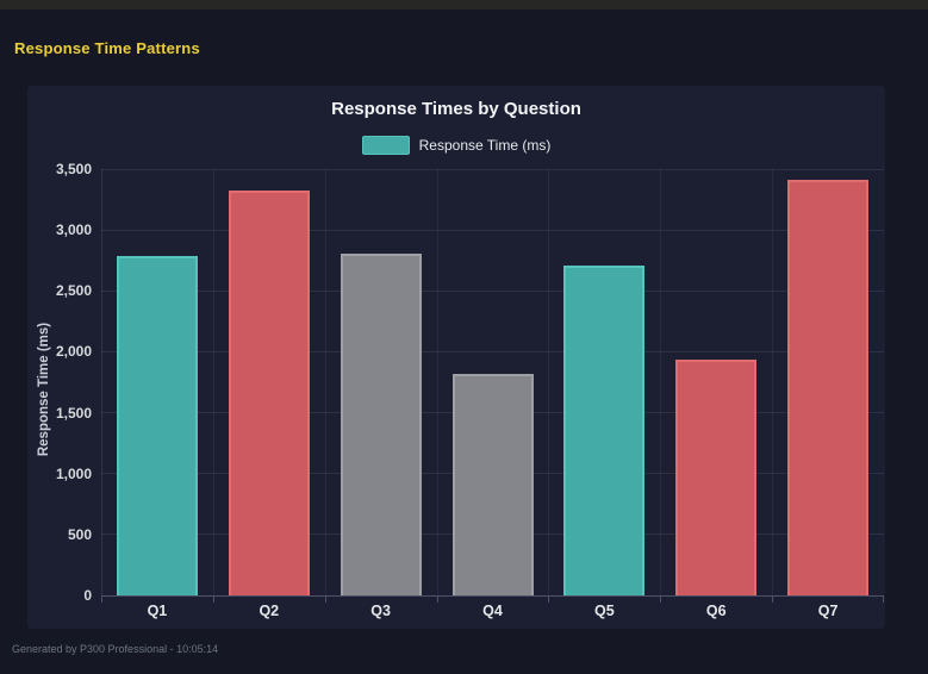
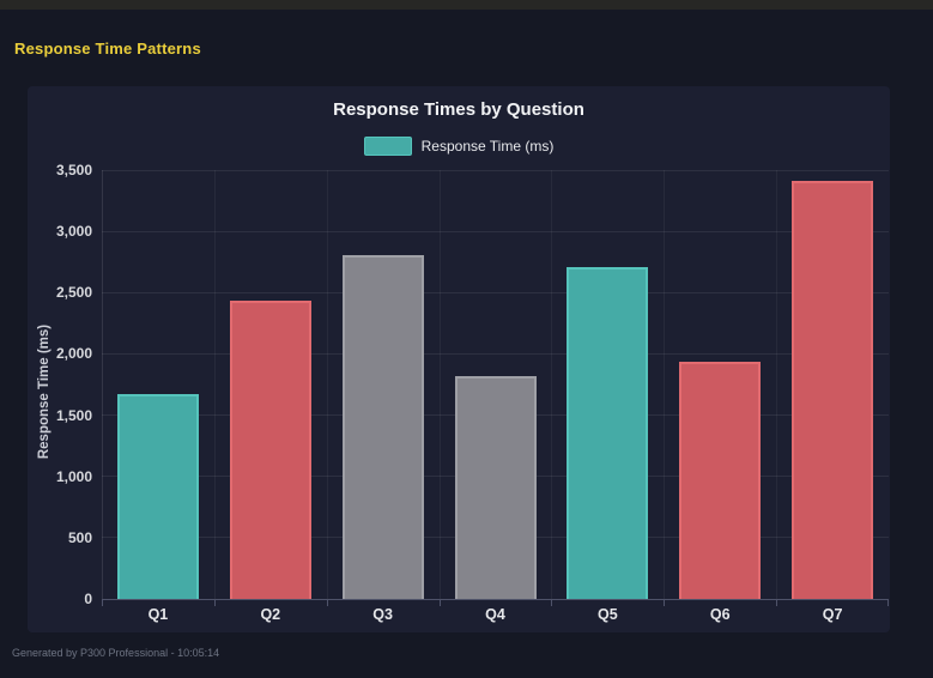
Q1: 2790 -> 1670
Q2: 3320 -> 2430
